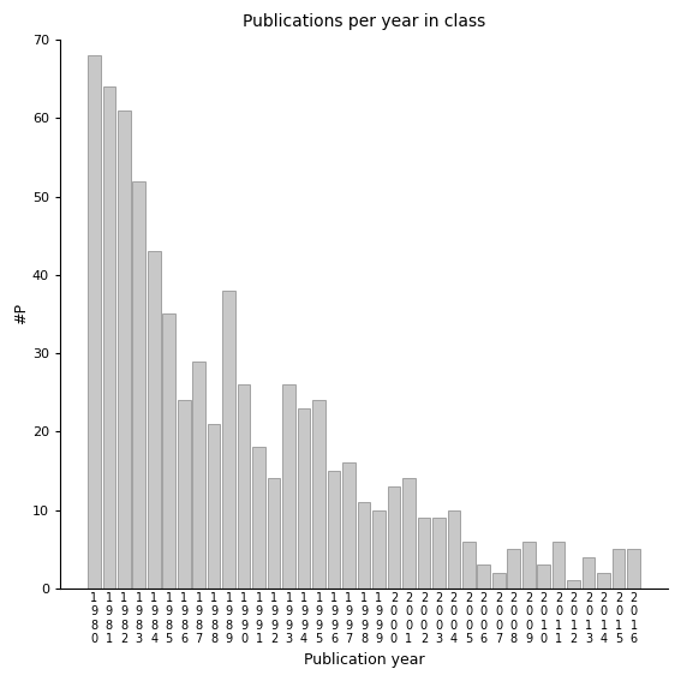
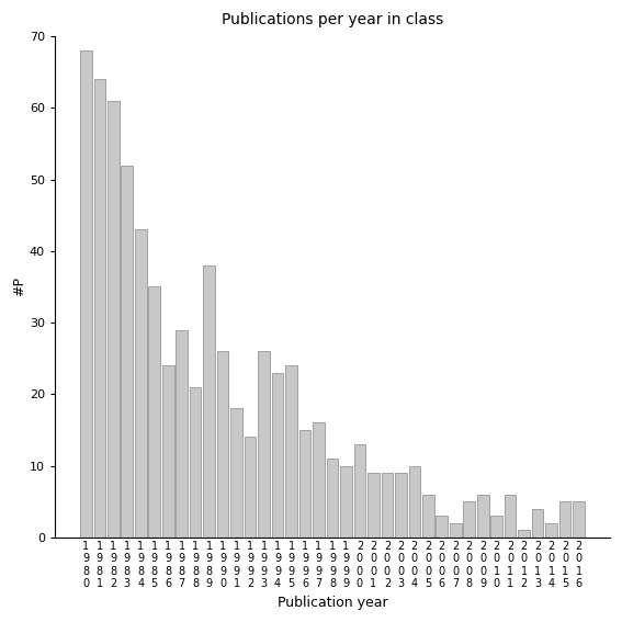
2 0 0 1: 14 -> 9
